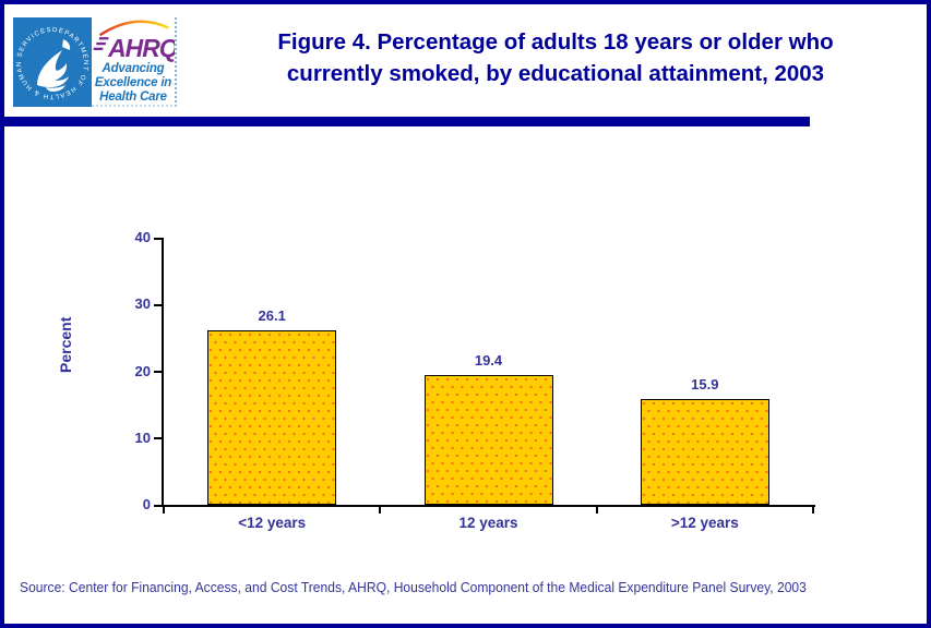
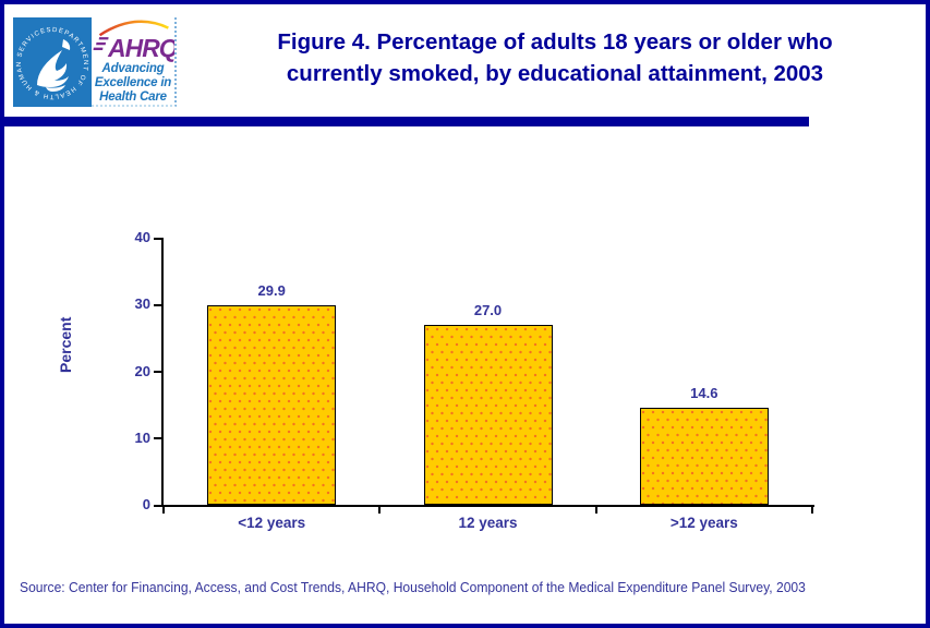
<12 years: 26.1 -> 29.9
12 years: 19.4 -> 27.0
>12 years: 15.9 -> 14.6
